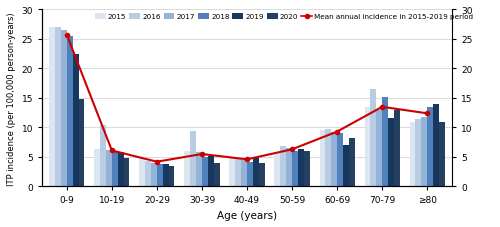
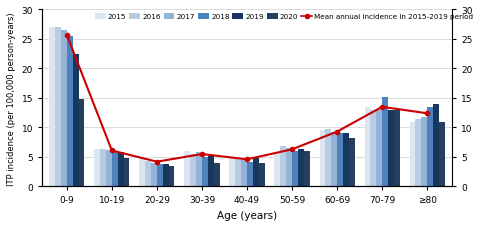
2016/10-19: 10.4 -> 6.3
2016/30-39: 9.4 -> 5.5
2019/60-69: 7.0 -> 9.0
2016/70-79: 16.6 -> 13.0
2019/70-79: 11.6 -> 13.0
